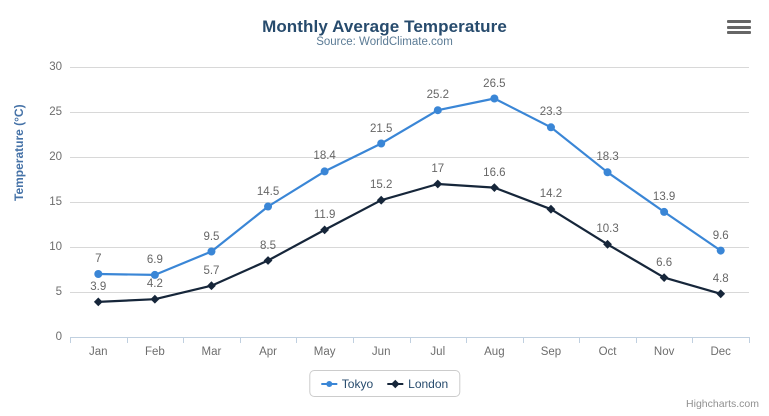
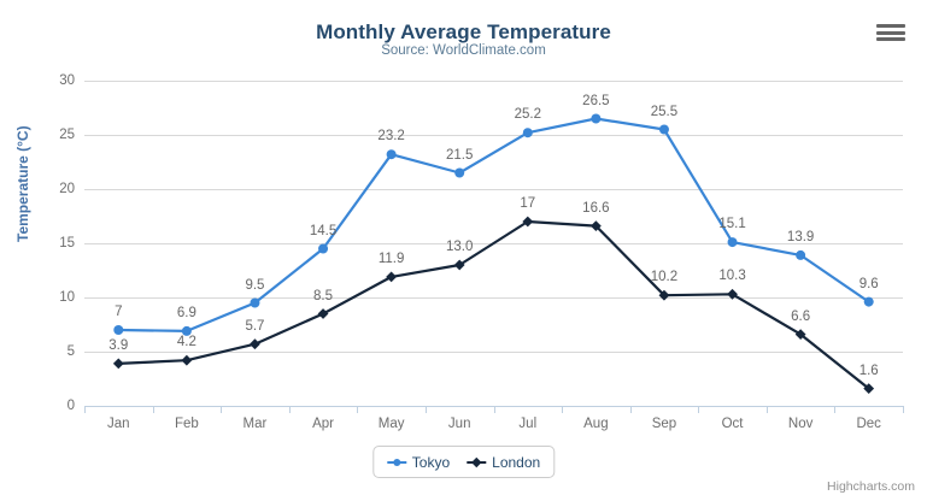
Tokyo/May: 18.4 -> 23.2
London/Jun: 15.2 -> 13.0
Tokyo/Sep: 23.3 -> 25.5
London/Sep: 14.2 -> 10.2
Tokyo/Oct: 18.3 -> 15.1
London/Dec: 4.8 -> 1.6
